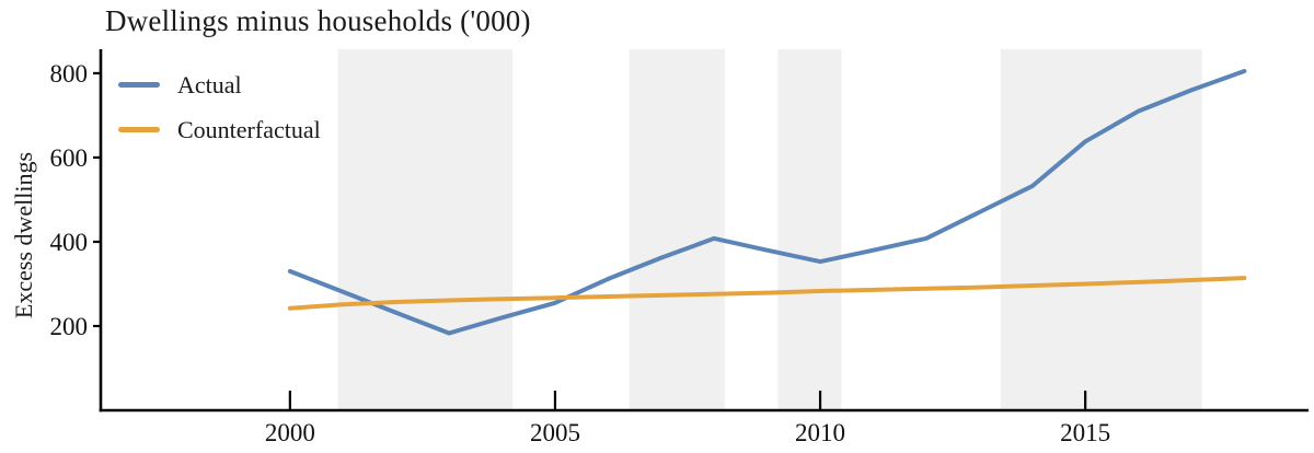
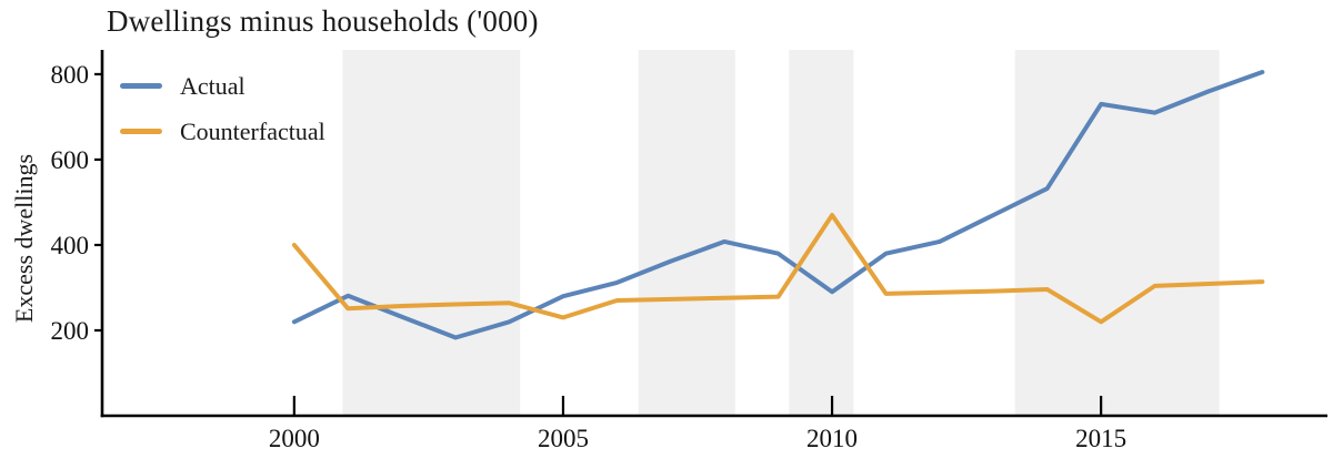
Actual/2000: 330 -> 220
Counterfactual/2000: 240 -> 400
Actual/2005: 260 -> 280
Counterfactual/2005: 270 -> 230
Actual/2010: 350 -> 290
Counterfactual/2010: 280 -> 470
Actual/2015: 640 -> 730
Counterfactual/2015: 300 -> 220
